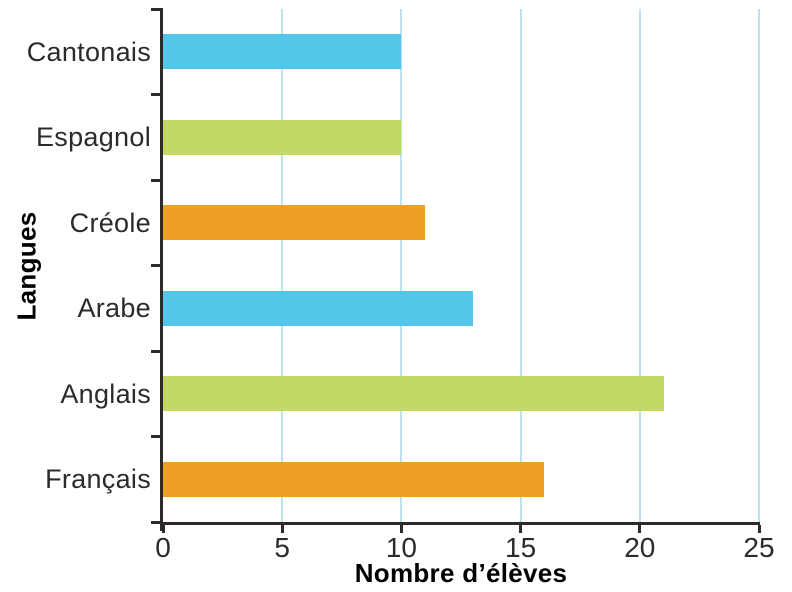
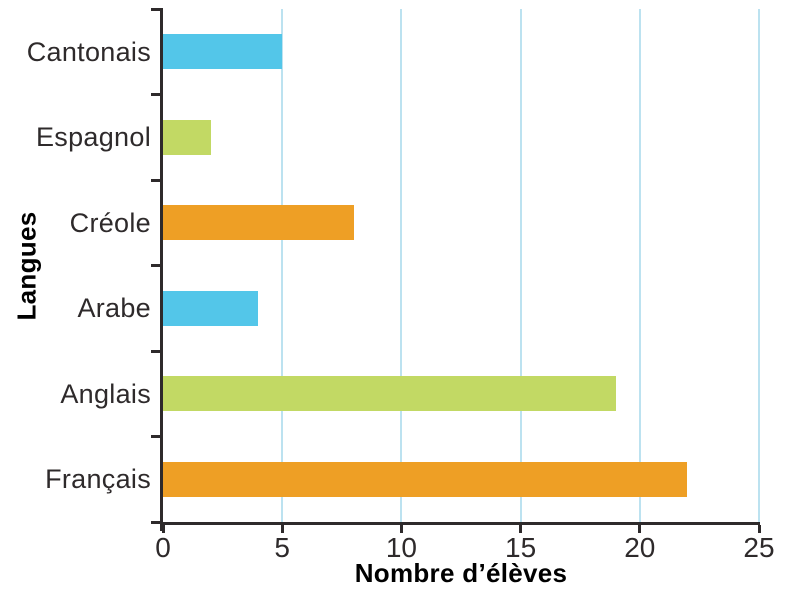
Cantonais: 10 -> 5
Espagnol: 10 -> 2
Créole: 11 -> 8
Arabe: 13 -> 4
Anglais: 21 -> 19
Français: 16 -> 22
